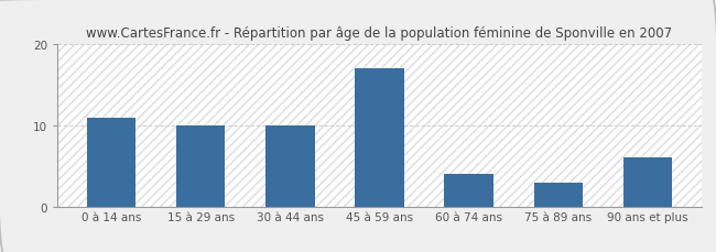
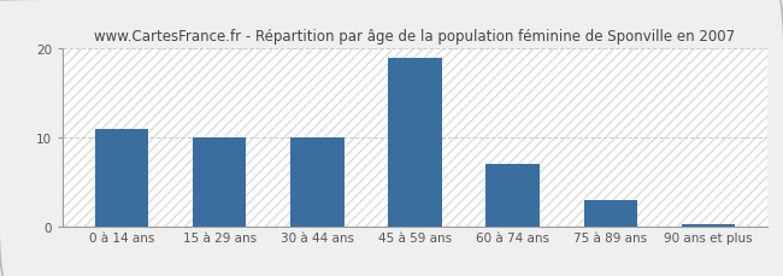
45 à 59 ans: 17.0 -> 19.0
60 à 74 ans: 4.0 -> 7.0
90 ans et plus: 6.0 -> 0.2
